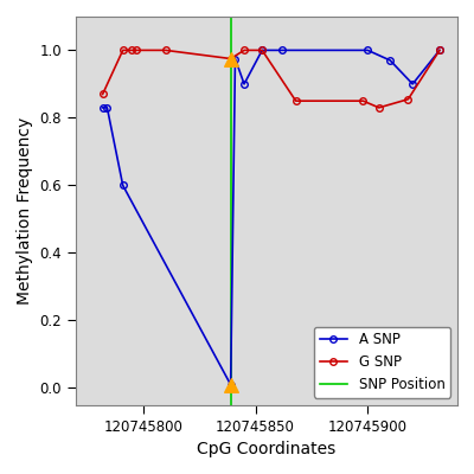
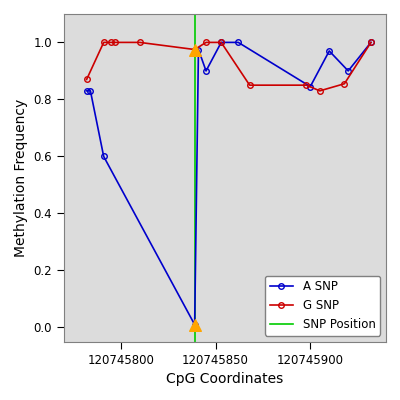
A SNP/120745900: 1.000 -> 0.845
